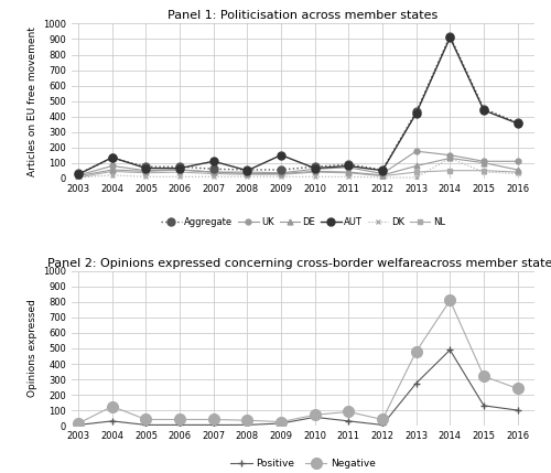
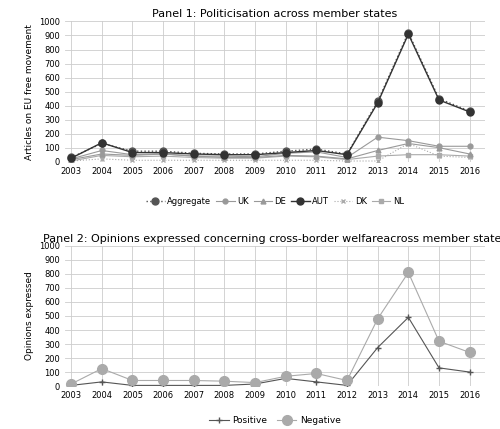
Panel 1: Politicisation across member states/AUT/2007: 110 -> 60
Panel 1: Politicisation across member states/AUT/2009: 150 -> 50
